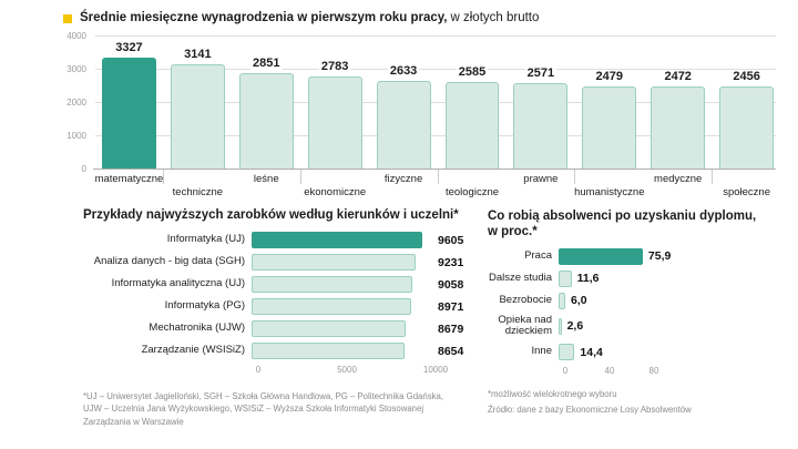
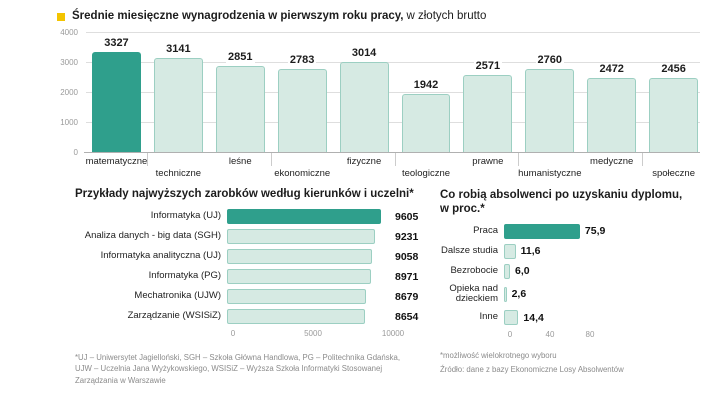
Średnie miesięczne wynagrodzenia w pierwszym roku pracy,/fizyczne: 2633 -> 3014
Średnie miesięczne wynagrodzenia w pierwszym roku pracy,/teologiczne: 2585 -> 1942
Średnie miesięczne wynagrodzenia w pierwszym roku pracy,/humanistyczne: 2479 -> 2760
